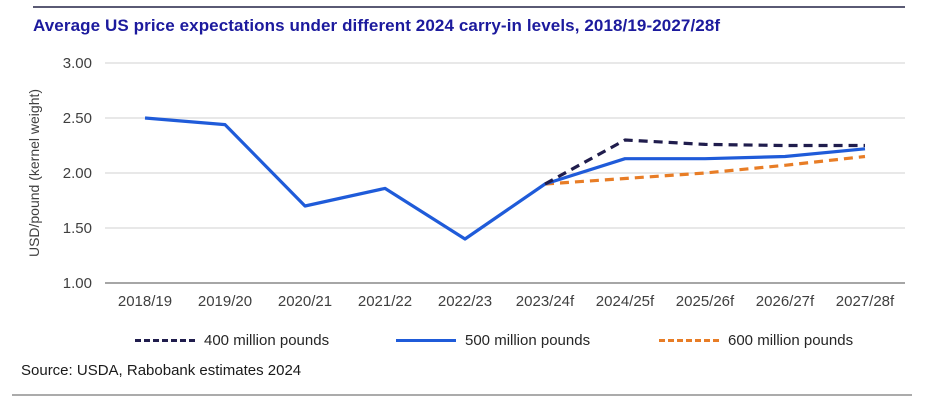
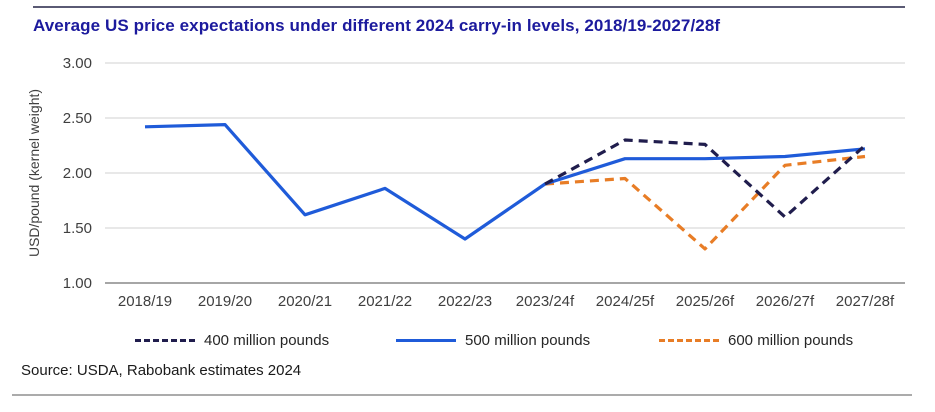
500 million pounds/2018/19: 2.50 -> 2.42
500 million pounds/2020/21: 1.70 -> 1.62
600 million pounds/2025/26f: 2.00 -> 1.31
400 million pounds/2026/27f: 2.25 -> 1.60
